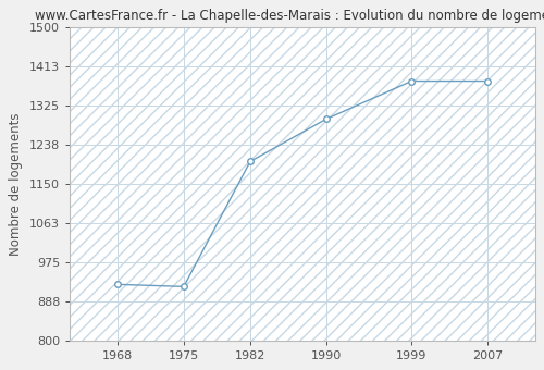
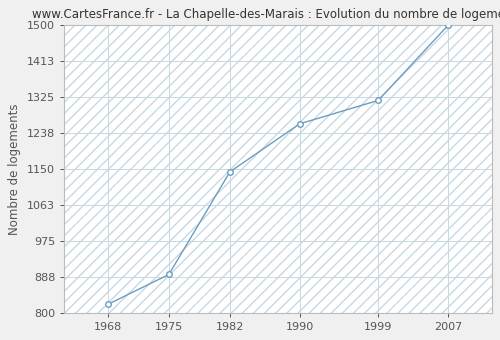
1968: 925 -> 820
1975: 920 -> 893
1982: 1200 -> 1143
1990: 1295 -> 1260
1999: 1380 -> 1317
2007: 1380 -> 1500
